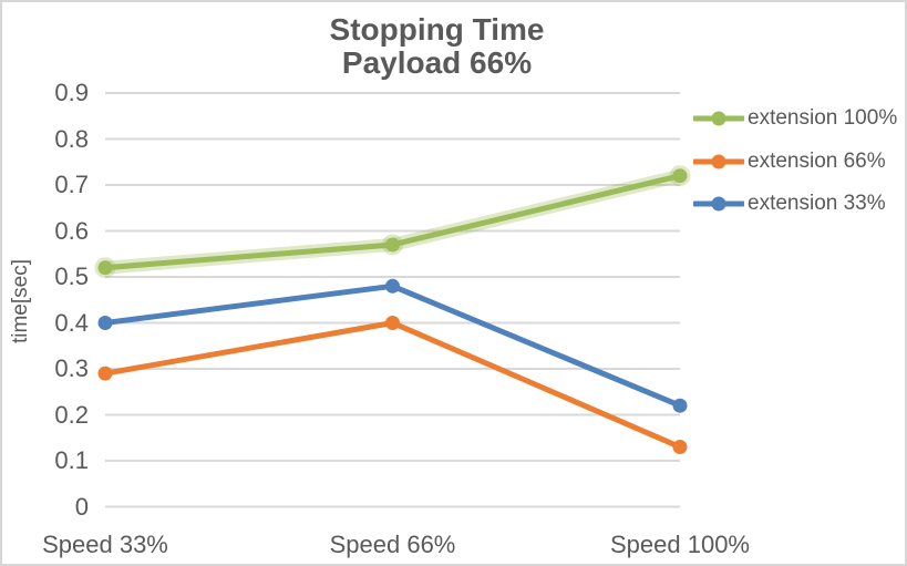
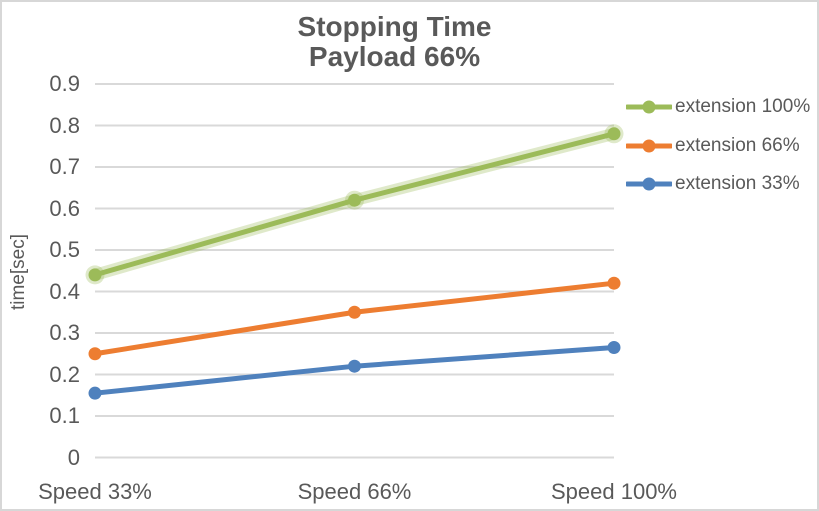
extension 100%/Speed 33%: 0.52 -> 0.44
extension 66%/Speed 33%: 0.29 -> 0.25
extension 33%/Speed 33%: 0.40 -> 0.15
extension 100%/Speed 66%: 0.57 -> 0.62
extension 66%/Speed 66%: 0.40 -> 0.35
extension 33%/Speed 66%: 0.48 -> 0.22
extension 100%/Speed 100%: 0.72 -> 0.78
extension 66%/Speed 100%: 0.13 -> 0.42
extension 33%/Speed 100%: 0.22 -> 0.27
